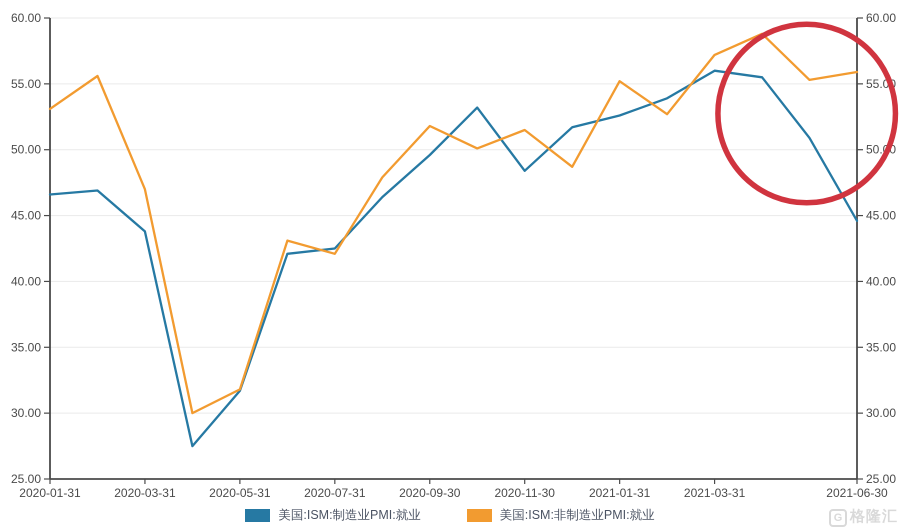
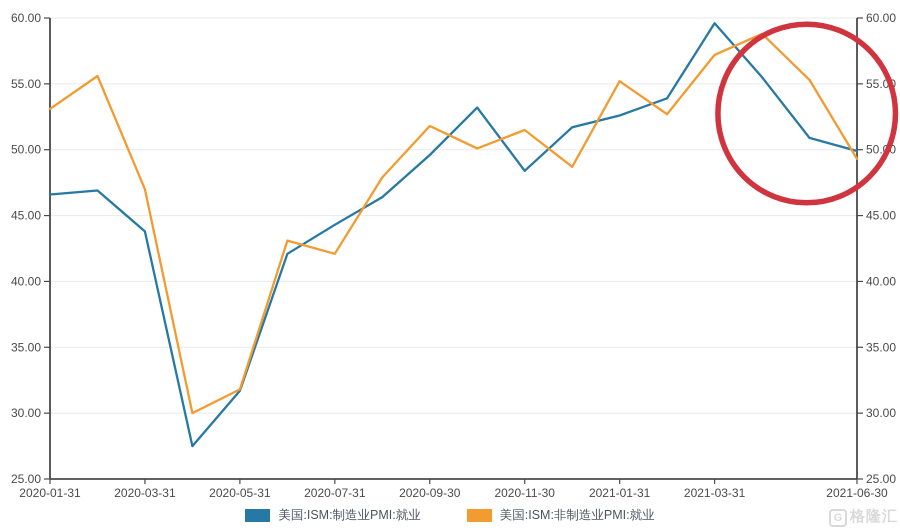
美国:ISM:制造业PMI:就业/2020-07-31: 42.5 -> 44.3
美国:ISM:制造业PMI:就业/2021-03-31: 56.0 -> 59.6
美国:ISM:制造业PMI:就业/2021-06-30: 44.6 -> 49.9
美国:ISM:非制造业PMI:就业/2021-06-30: 55.9 -> 49.3
